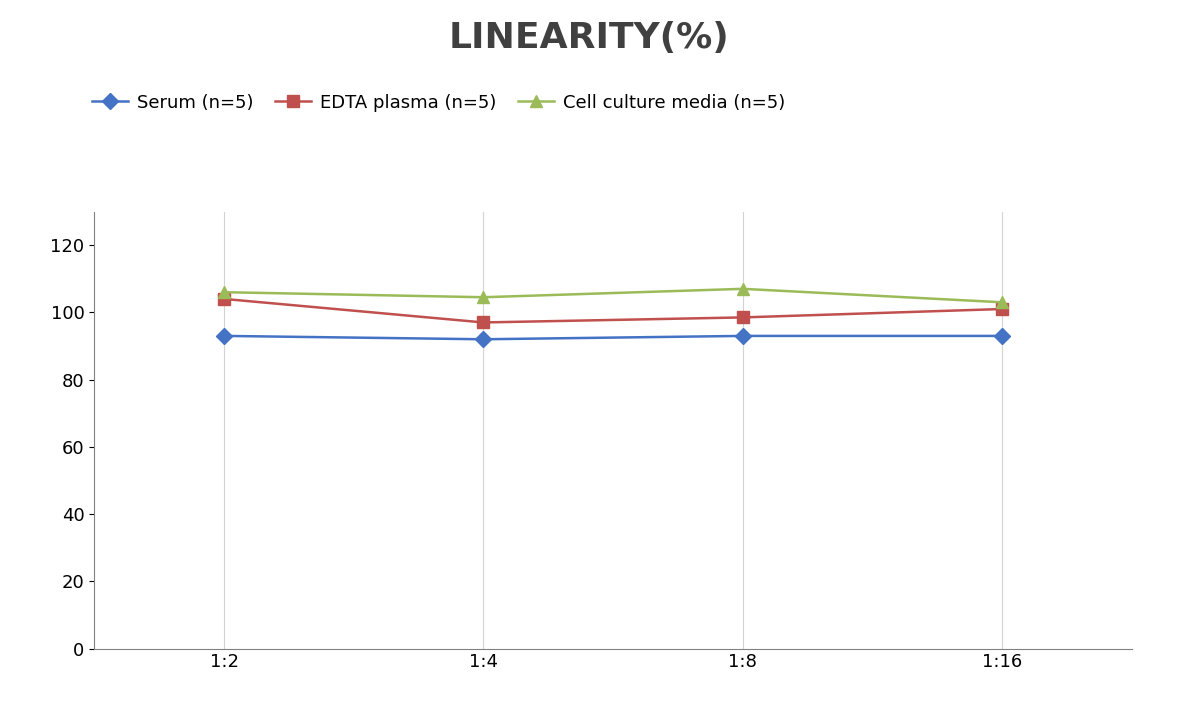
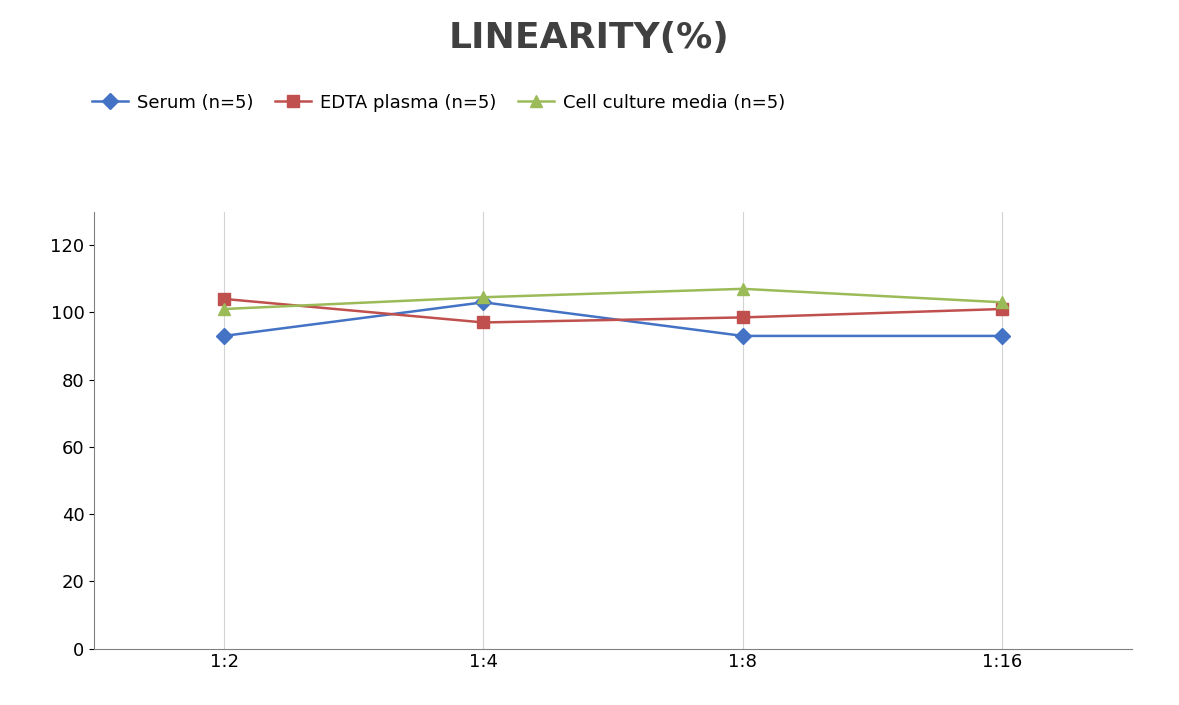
Cell culture media (n=5)/1:2: 106.0 -> 101.0
Serum (n=5)/1:4: 92 -> 103
